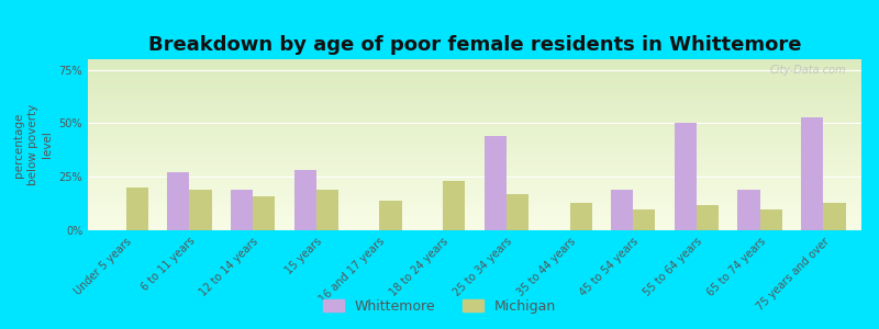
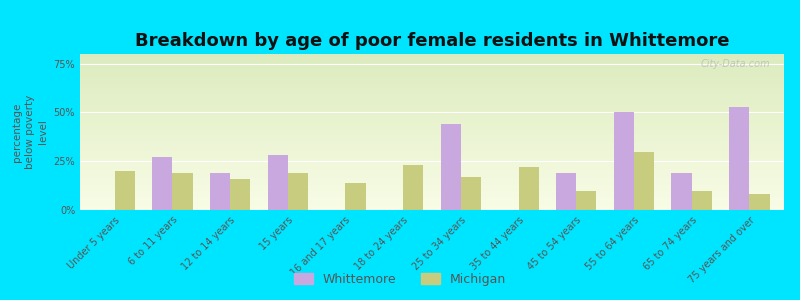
Michigan/35 to 44 years: 13% -> 22%
Michigan/55 to 64 years: 12% -> 30%
Michigan/75 years and over: 13% -> 8%
